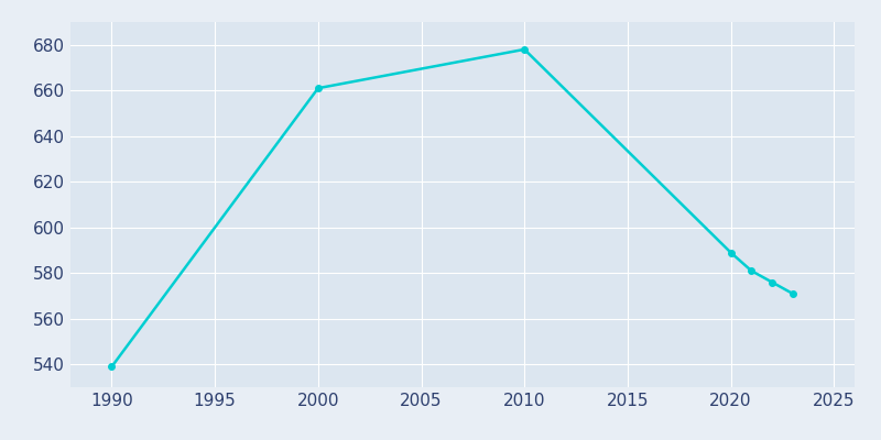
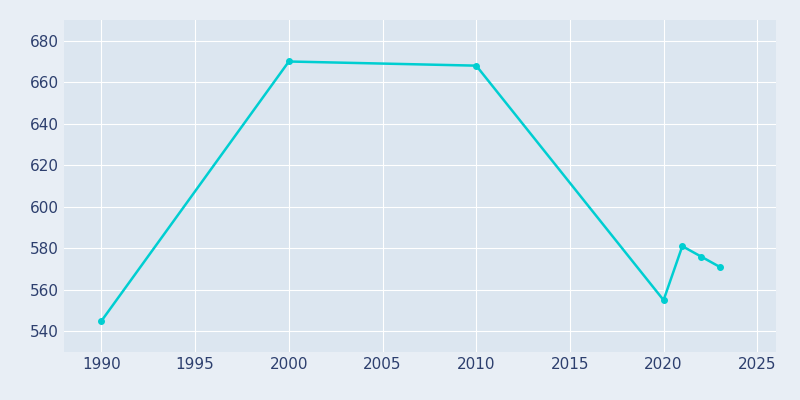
1990: 539 -> 545
2000: 661 -> 670
2010: 678 -> 668
2020: 589 -> 555
